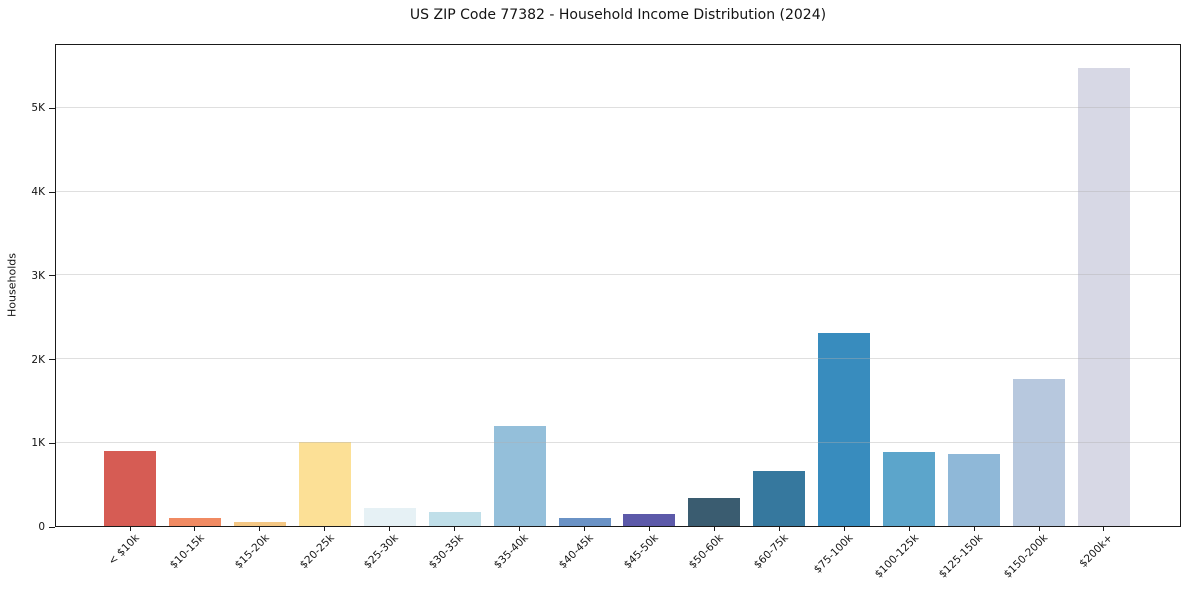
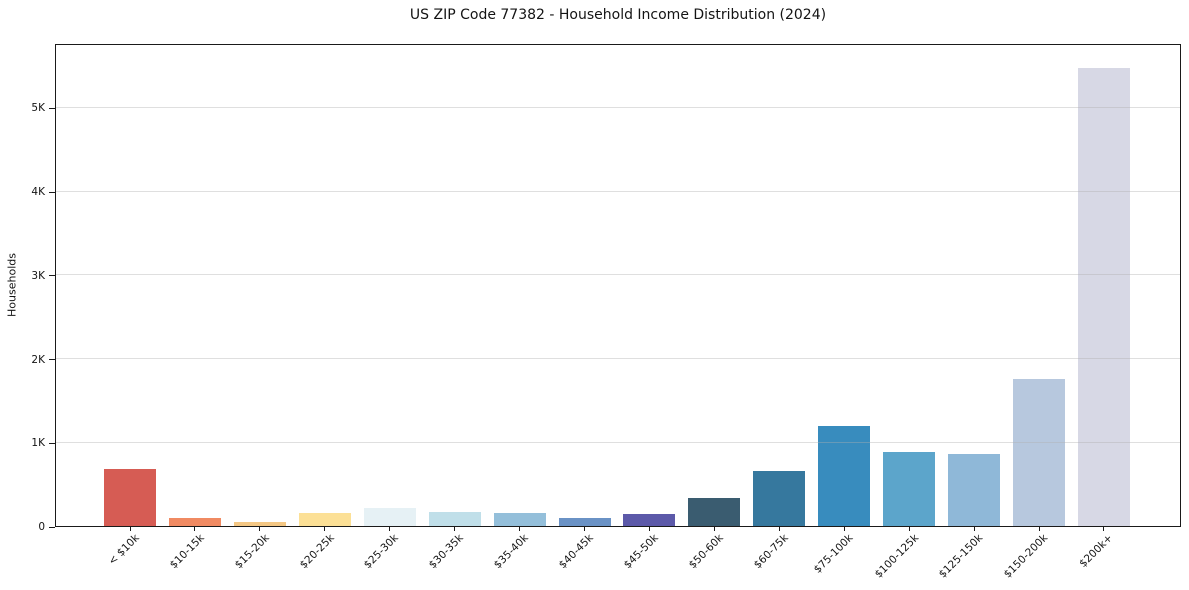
< $10k: 0.9K -> 0.7K
$20-25k: 1.0K -> 0.2K
$35-40k: 1.2K -> 0.2K
$75-100k: 2.3K -> 1.2K
